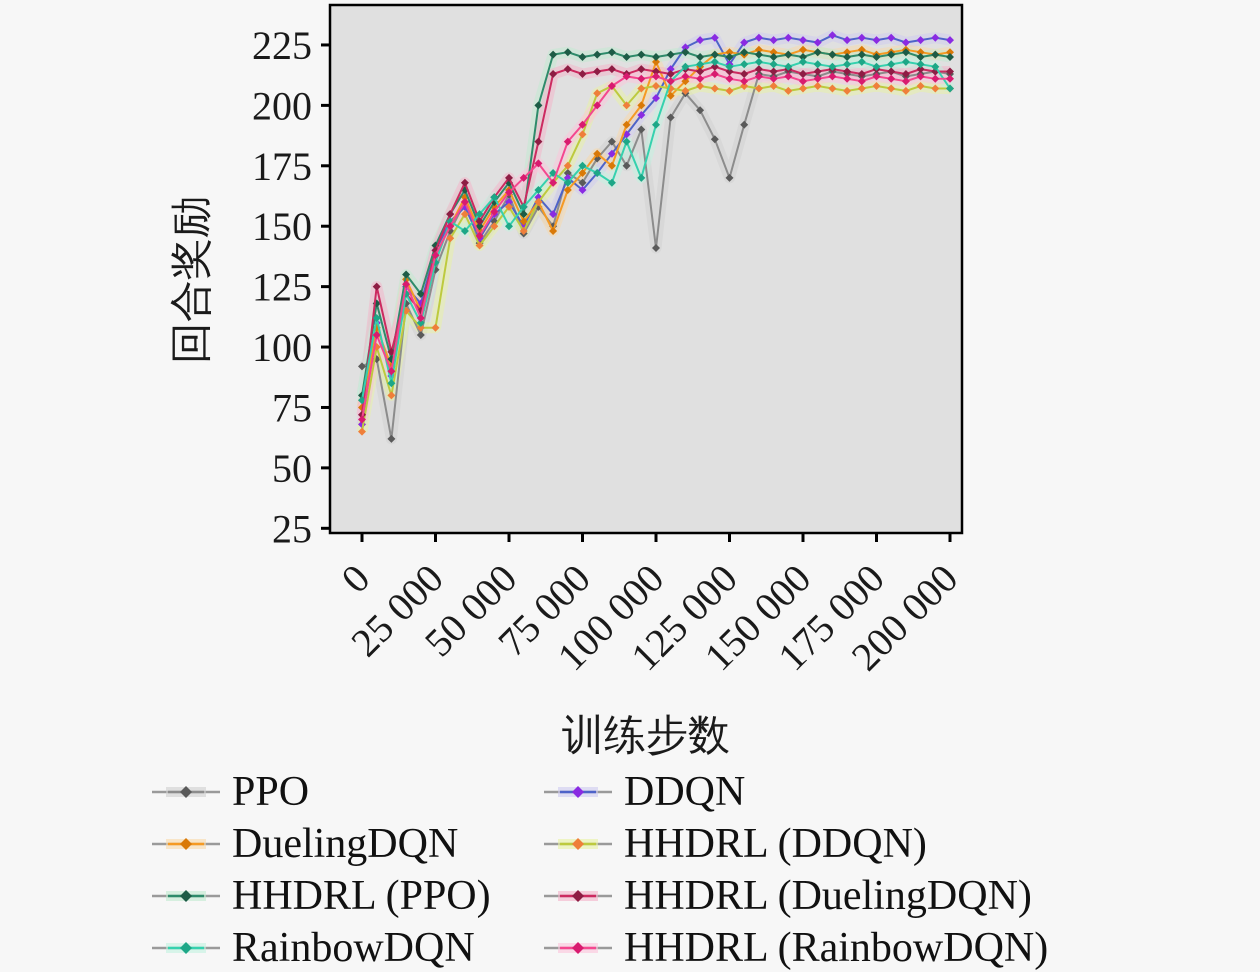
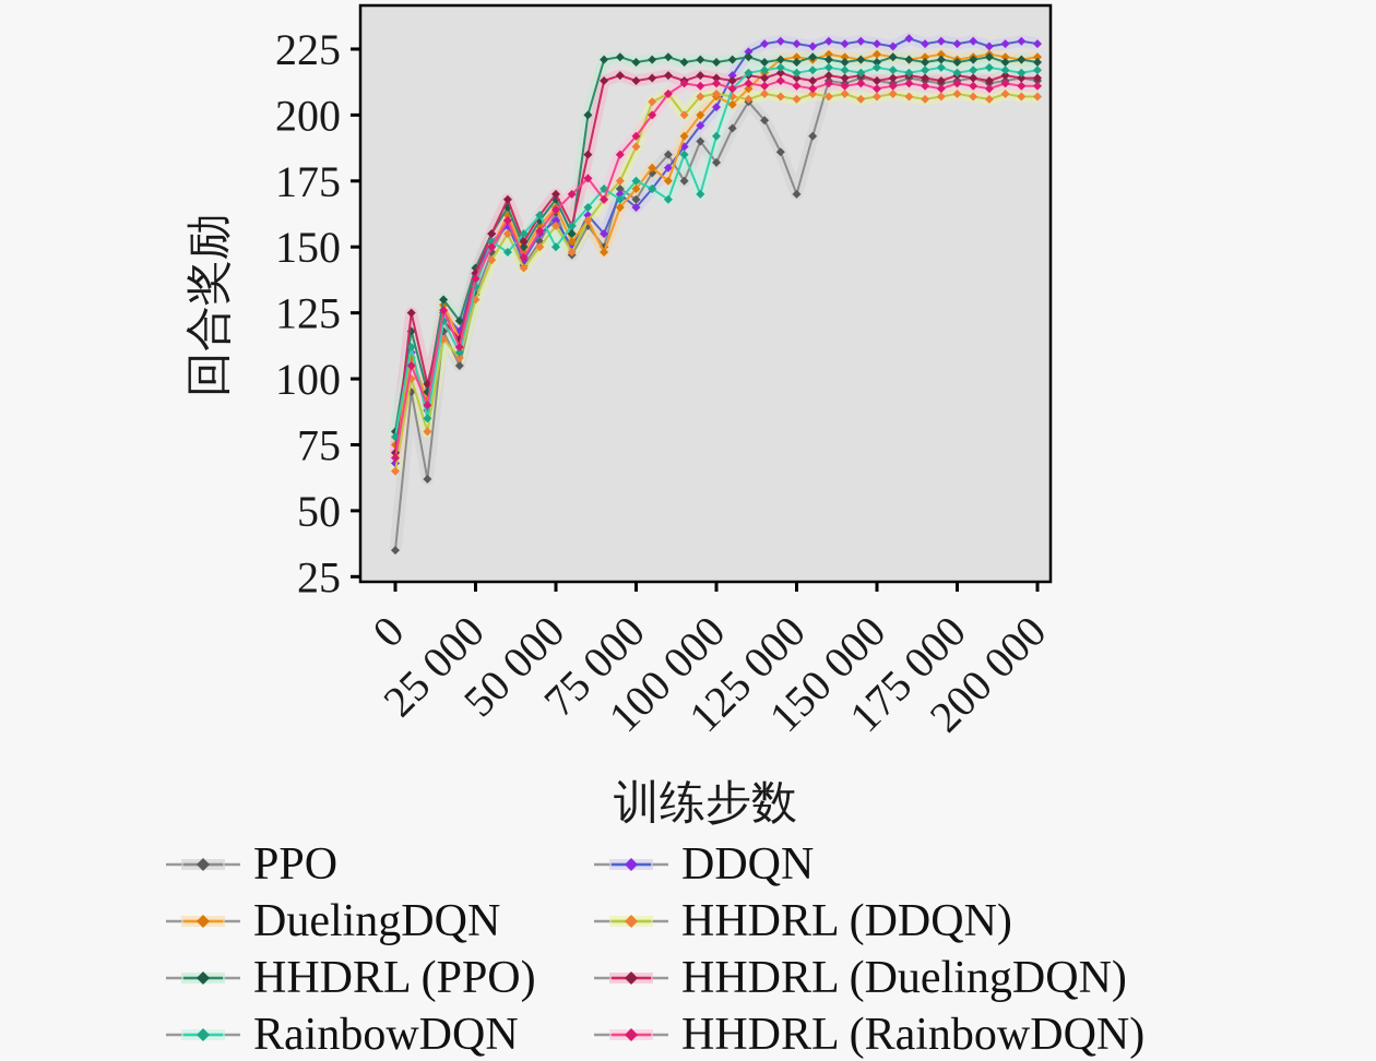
PPO/0: 92 -> 35
HHDRL (DDQN)/25000: 108 -> 130
PPO/100000: 141 -> 182
DuelingDQN/100000: 218 -> 207
DDQN/125000: 217 -> 227
RainbowDQN/200000: 207 -> 217
